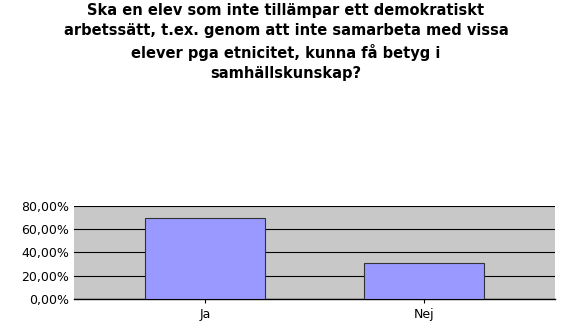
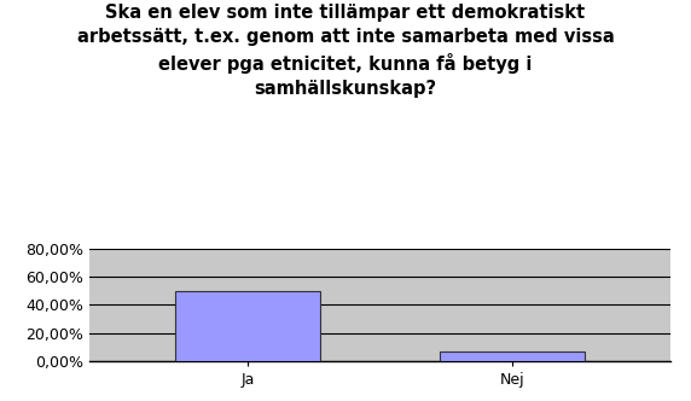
Ja: 69% -> 50%
Nej: 31% -> 7%
